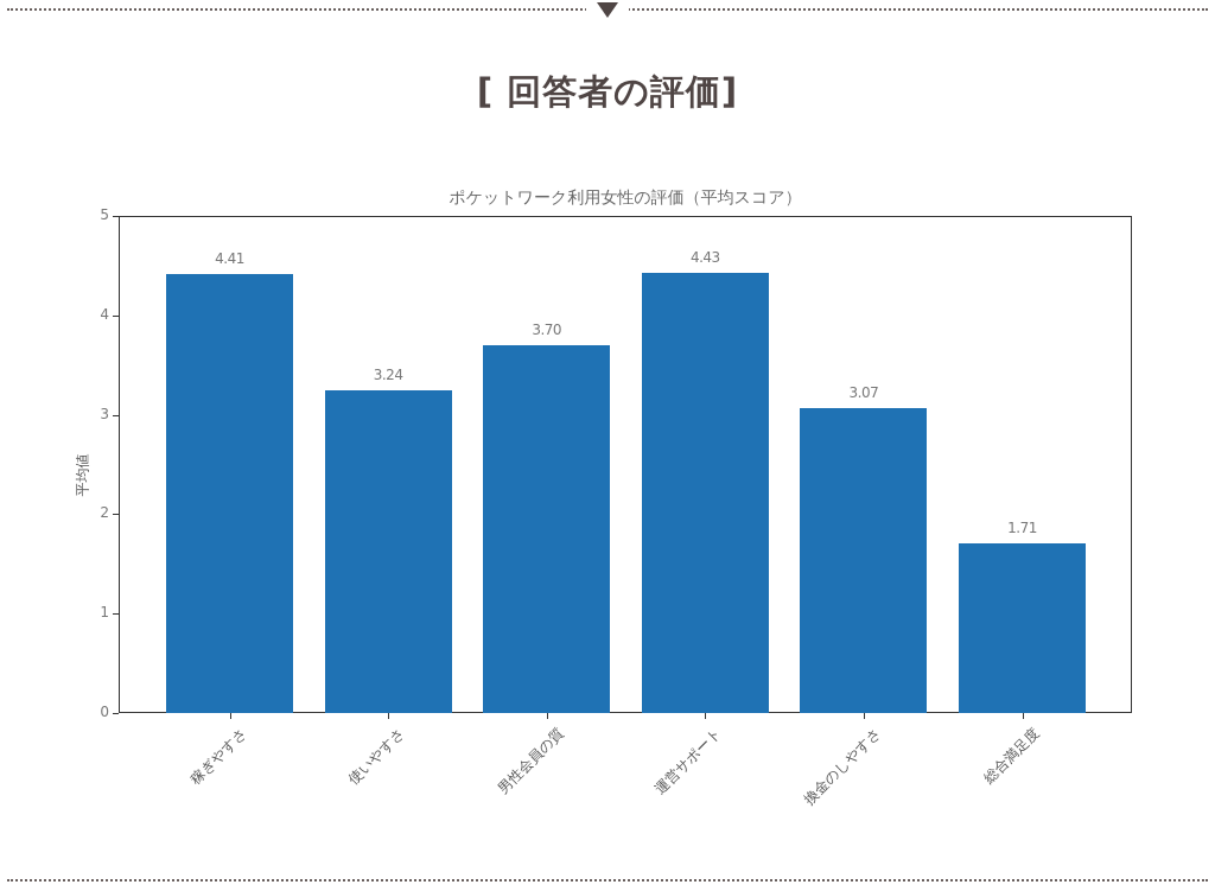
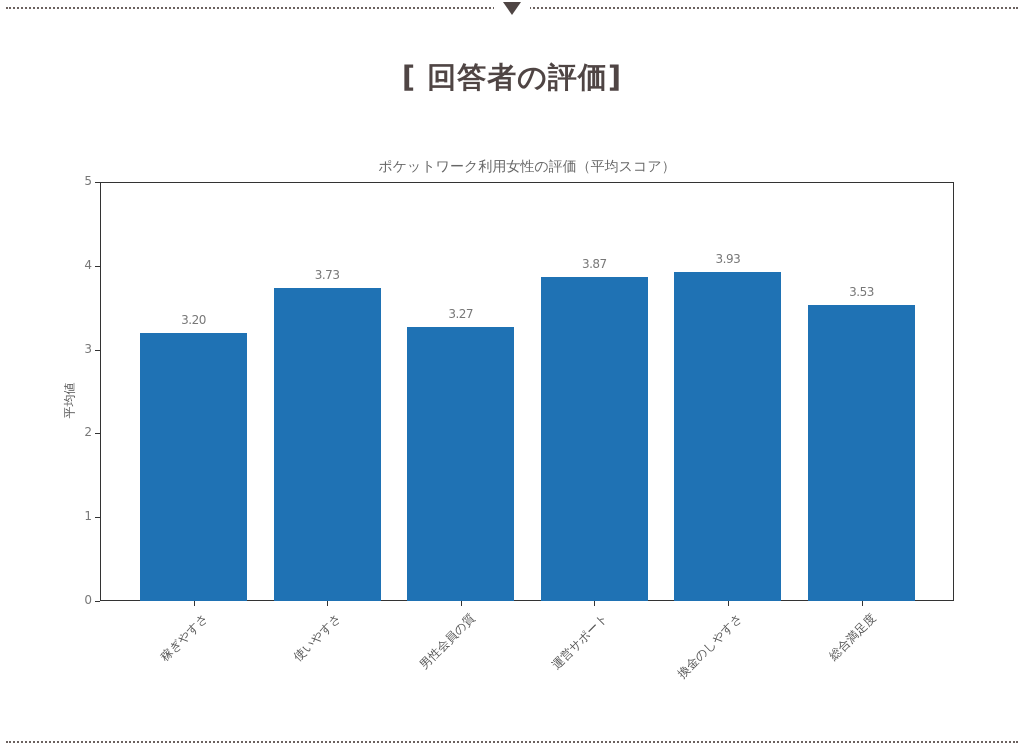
稼ぎやすさ: 4.41 -> 3.20
使いやすさ: 3.24 -> 3.73
男性会員の質: 3.70 -> 3.27
運営サポート: 4.43 -> 3.87
換金のしやすさ: 3.07 -> 3.93
総合満足度: 1.71 -> 3.53
